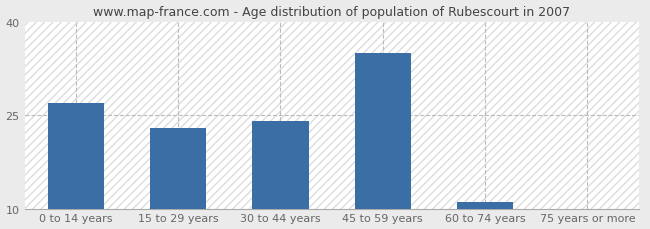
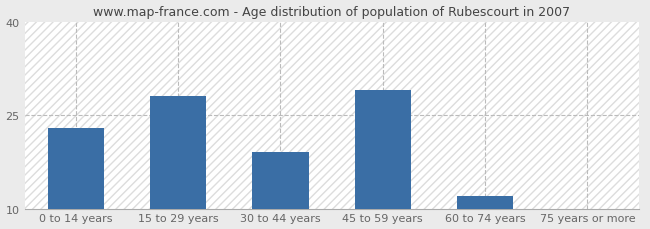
0 to 14 years: 27 -> 23
15 to 29 years: 23 -> 28
30 to 44 years: 24 -> 19
45 to 59 years: 35 -> 29
60 to 74 years: 11 -> 12
